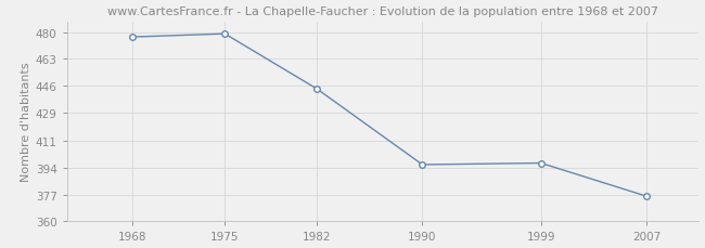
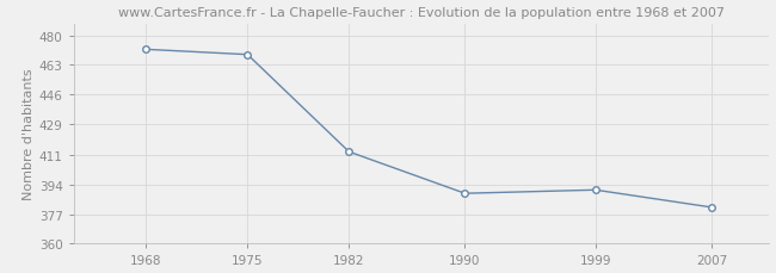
1968: 477 -> 472
1975: 479 -> 469
1982: 444 -> 413
1990: 396 -> 389
1999: 397 -> 391
2007: 376 -> 381
